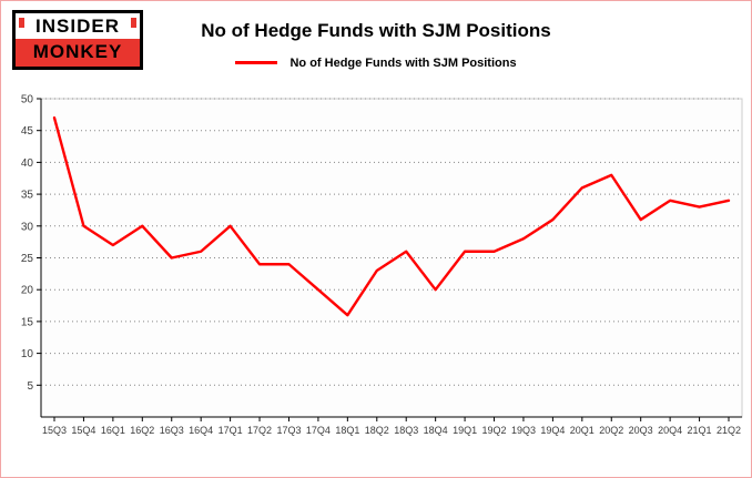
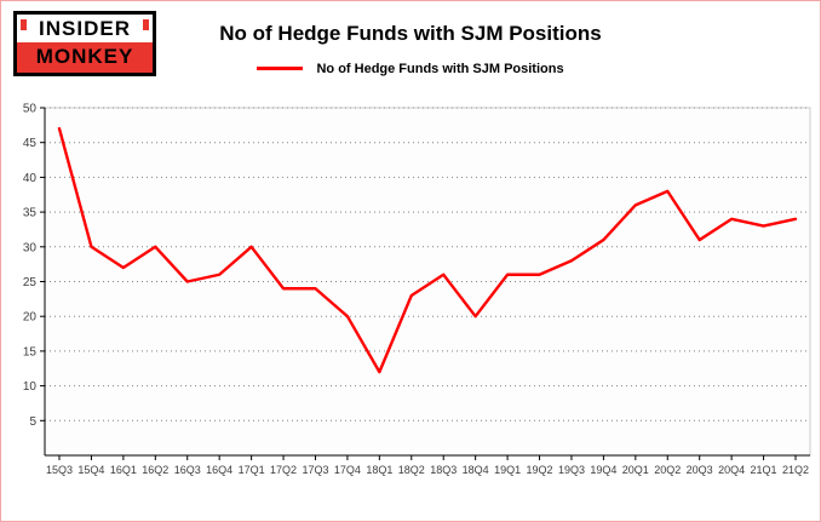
18Q1: 16 -> 12
